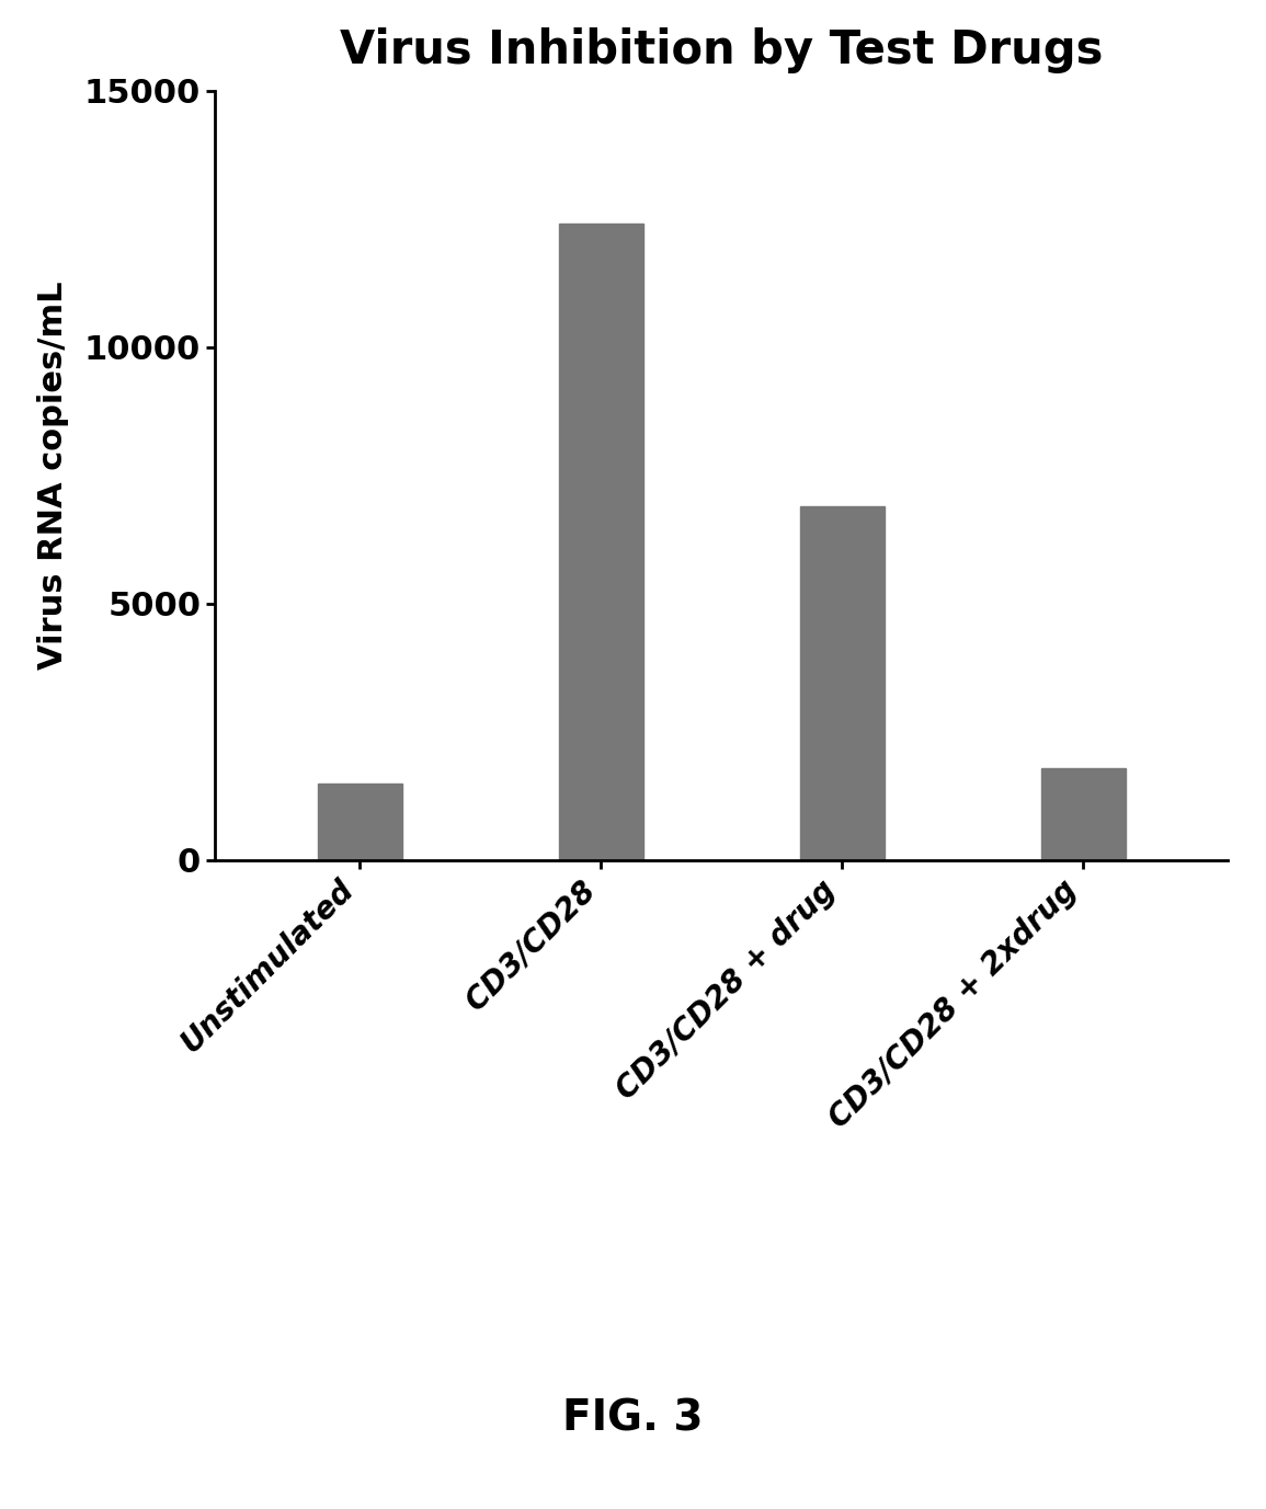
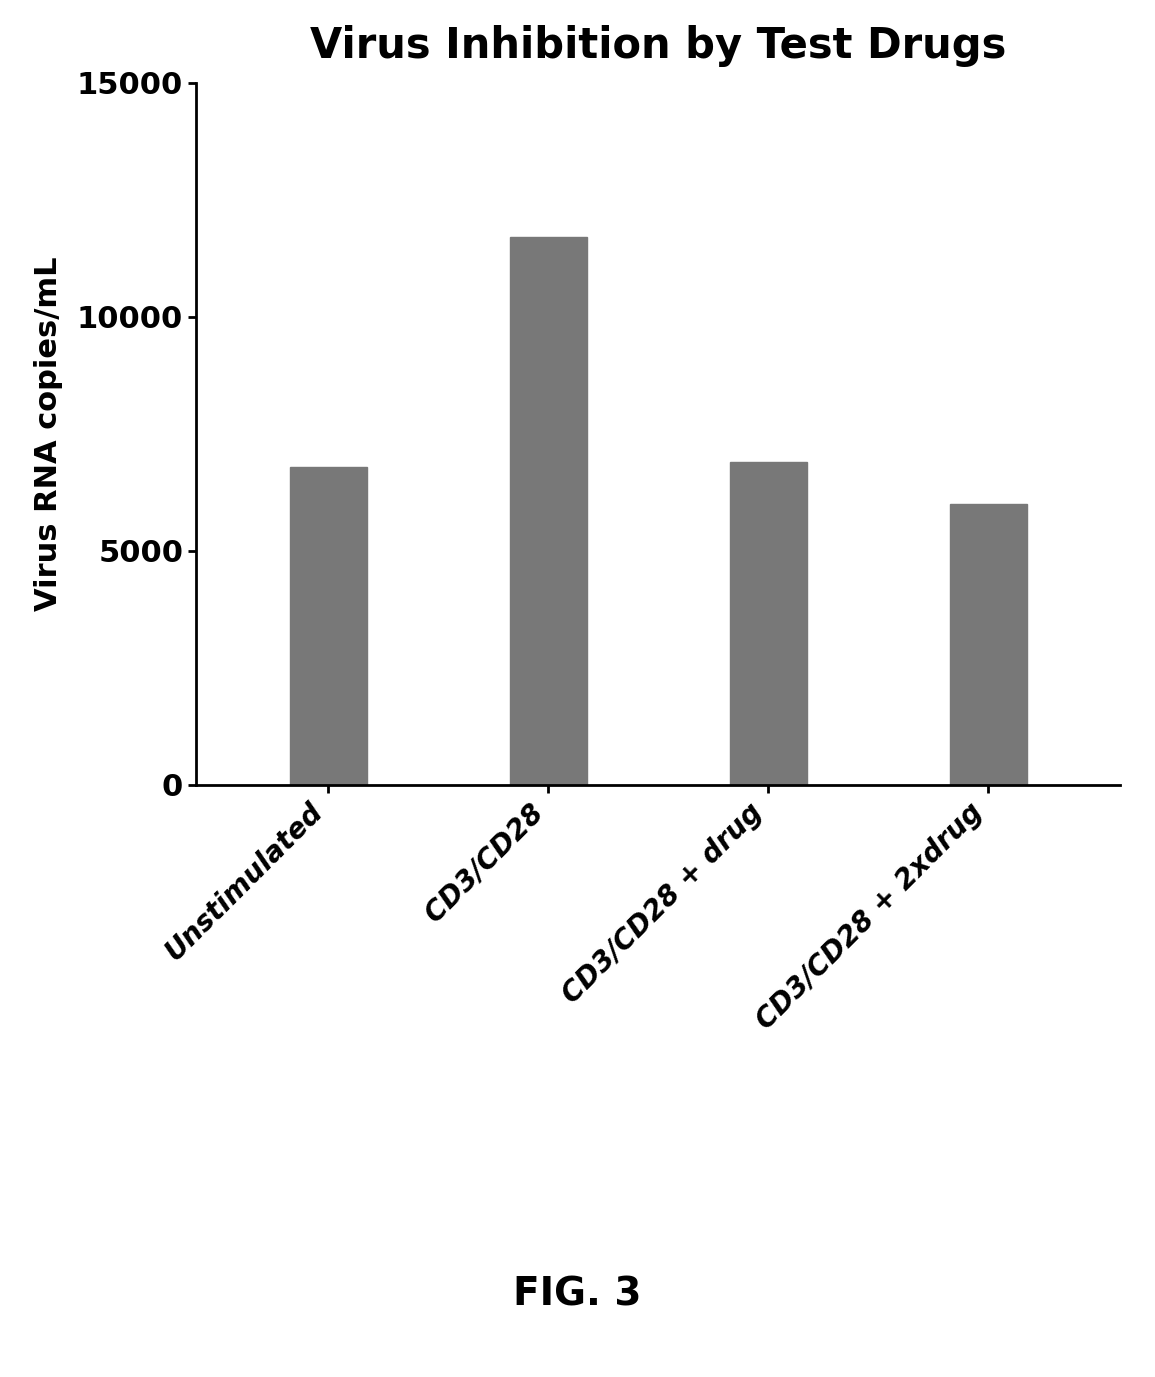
Unstimulated: 1500 -> 6800
CD3/CD28: 12400 -> 11700
CD3/CD28 + 2xdrug: 1800 -> 6000
